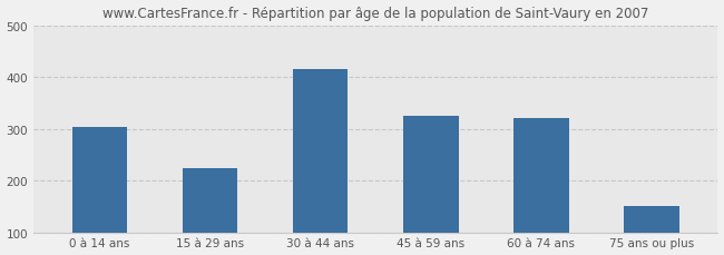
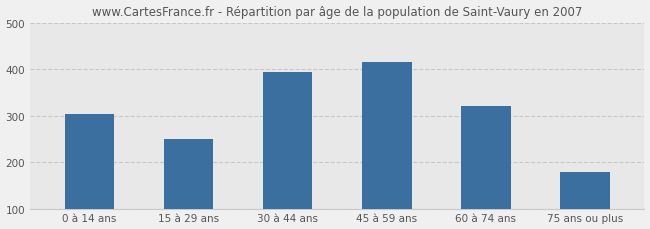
15 à 29 ans: 225 -> 250
30 à 44 ans: 415 -> 395
45 à 59 ans: 325 -> 416
75 ans ou plus: 150 -> 179
